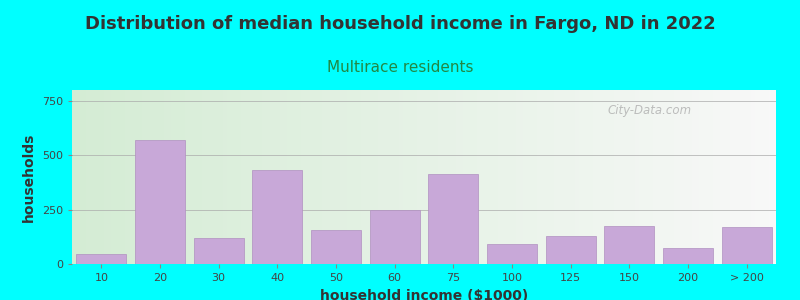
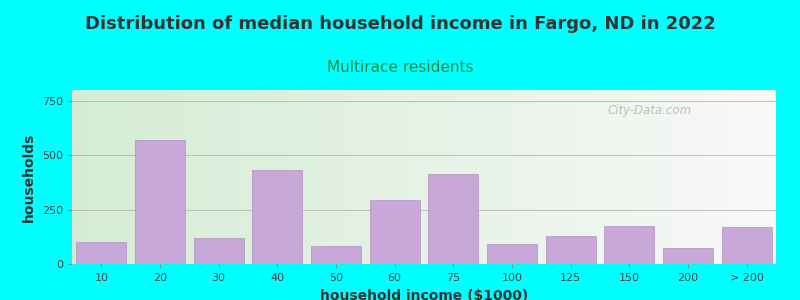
10: 45 -> 100
50: 155 -> 85
60: 250 -> 295
